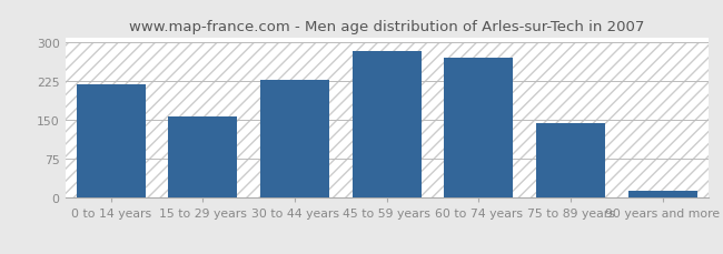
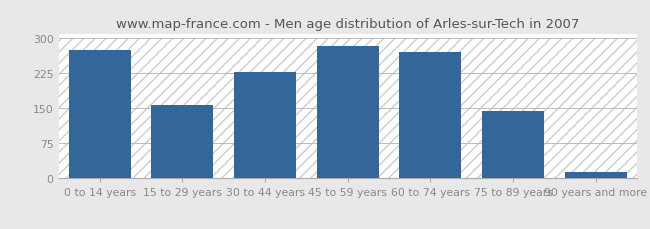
0 to 14 years: 220 -> 275
